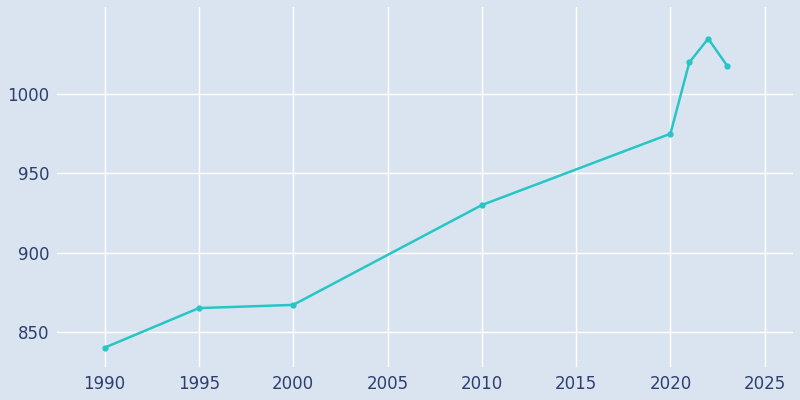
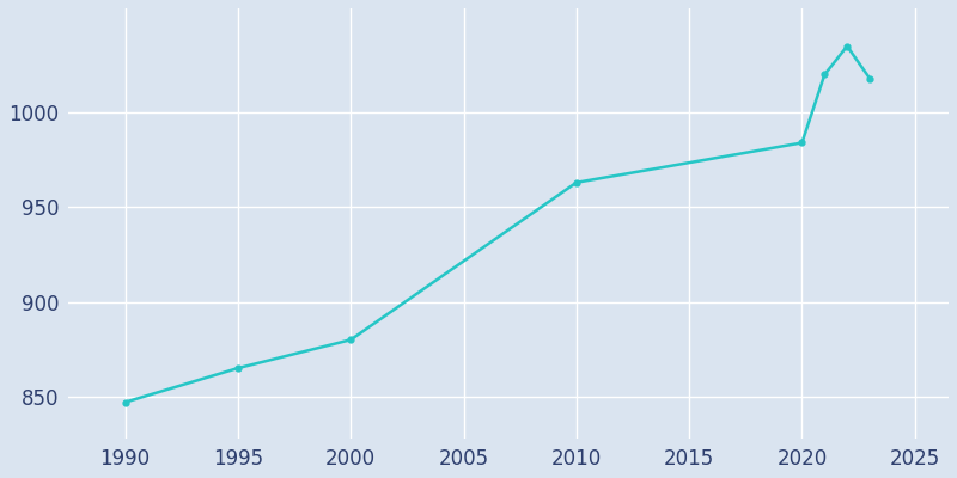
1990: 840 -> 847
2000: 867 -> 880
2010: 930 -> 963
2020: 975 -> 984
